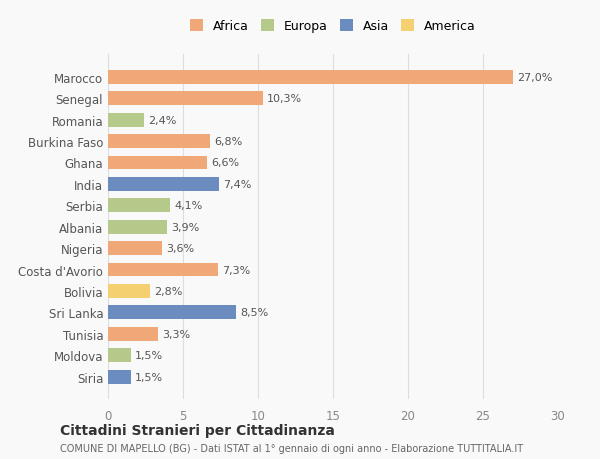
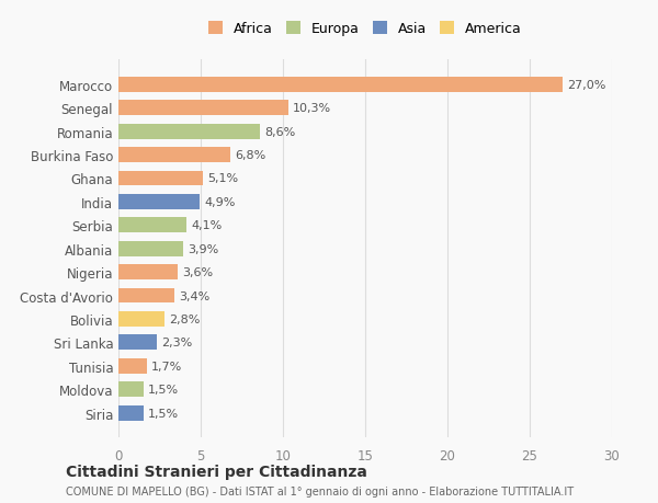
Romania: 2,4% -> 8,6%
Ghana: 6,6% -> 5,1%
India: 7,4% -> 4,9%
Costa d'Avorio: 7,3% -> 3,4%
Sri Lanka: 8,5% -> 2,3%
Tunisia: 3,3% -> 1,7%
